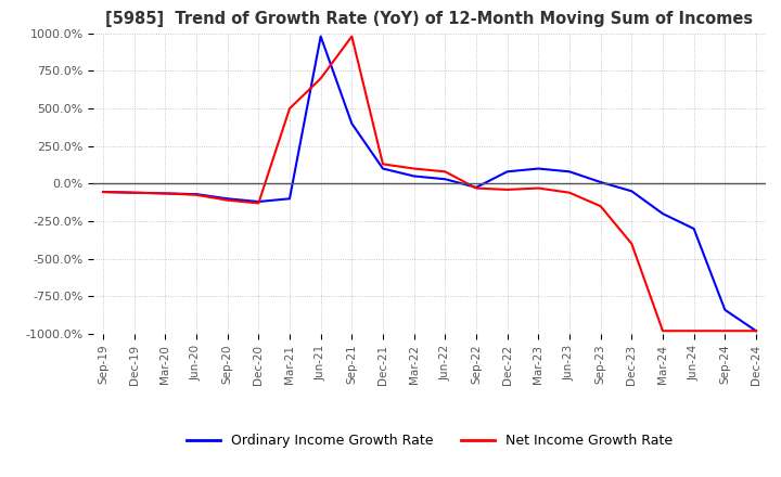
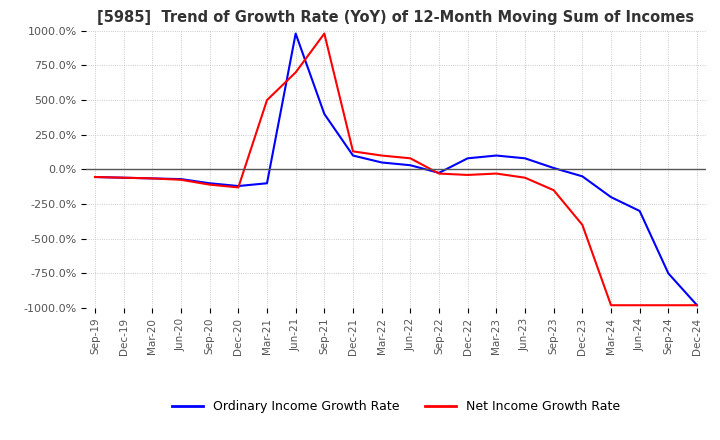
Ordinary Income Growth Rate/Sep-24: -840% -> -750%
